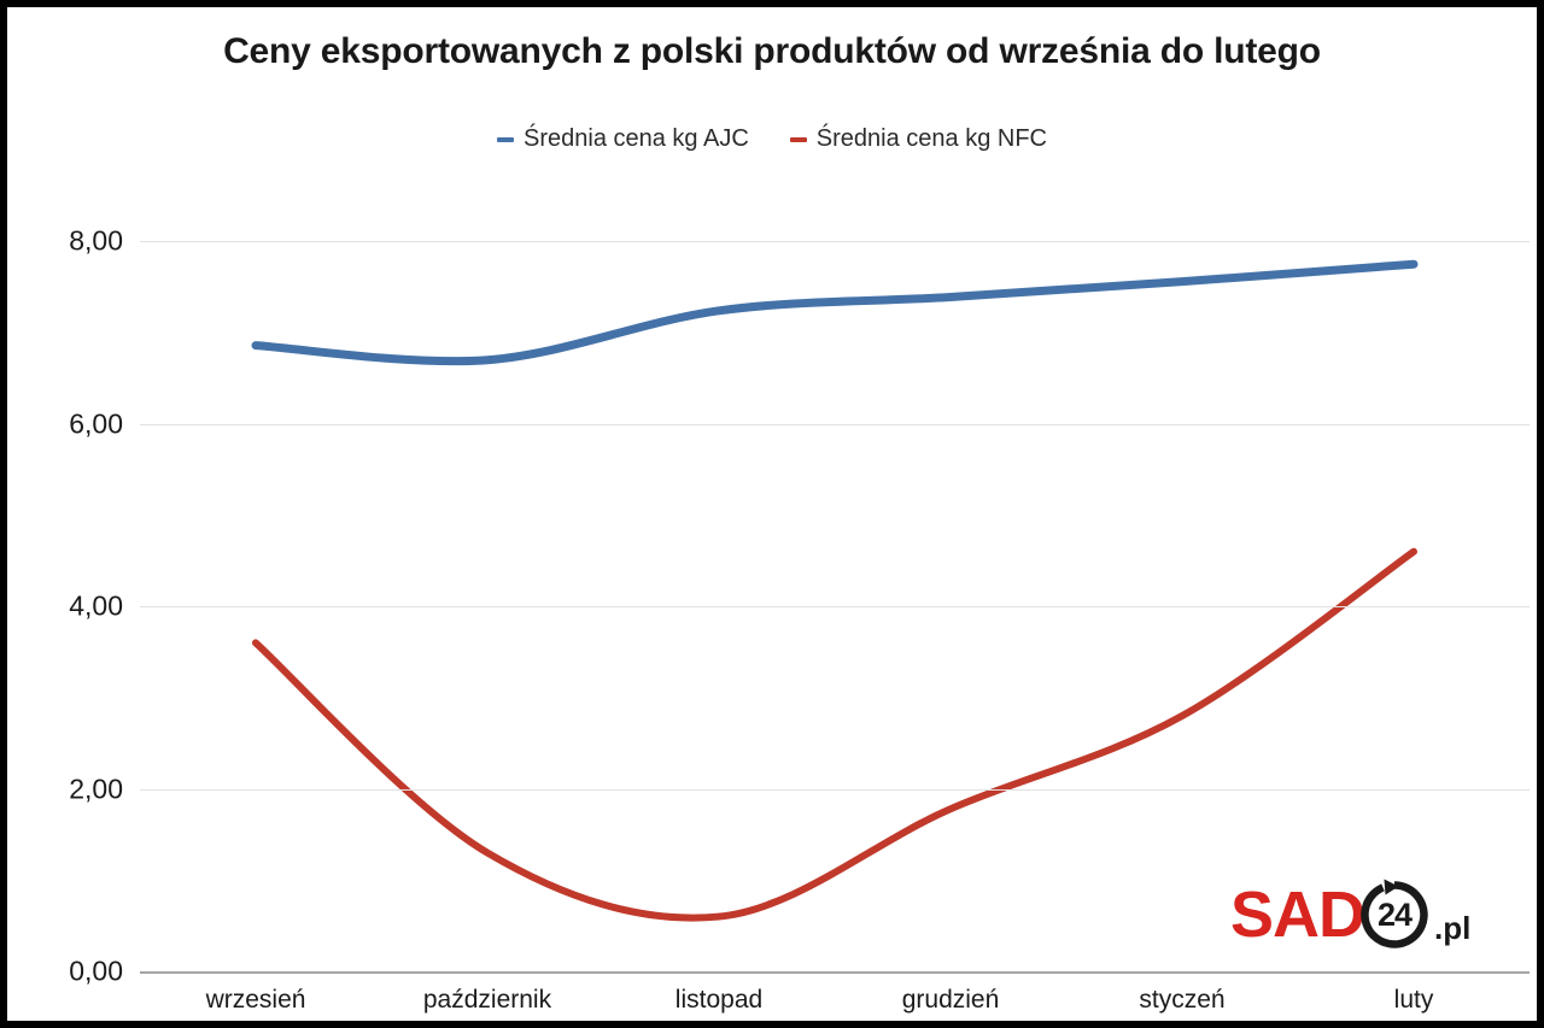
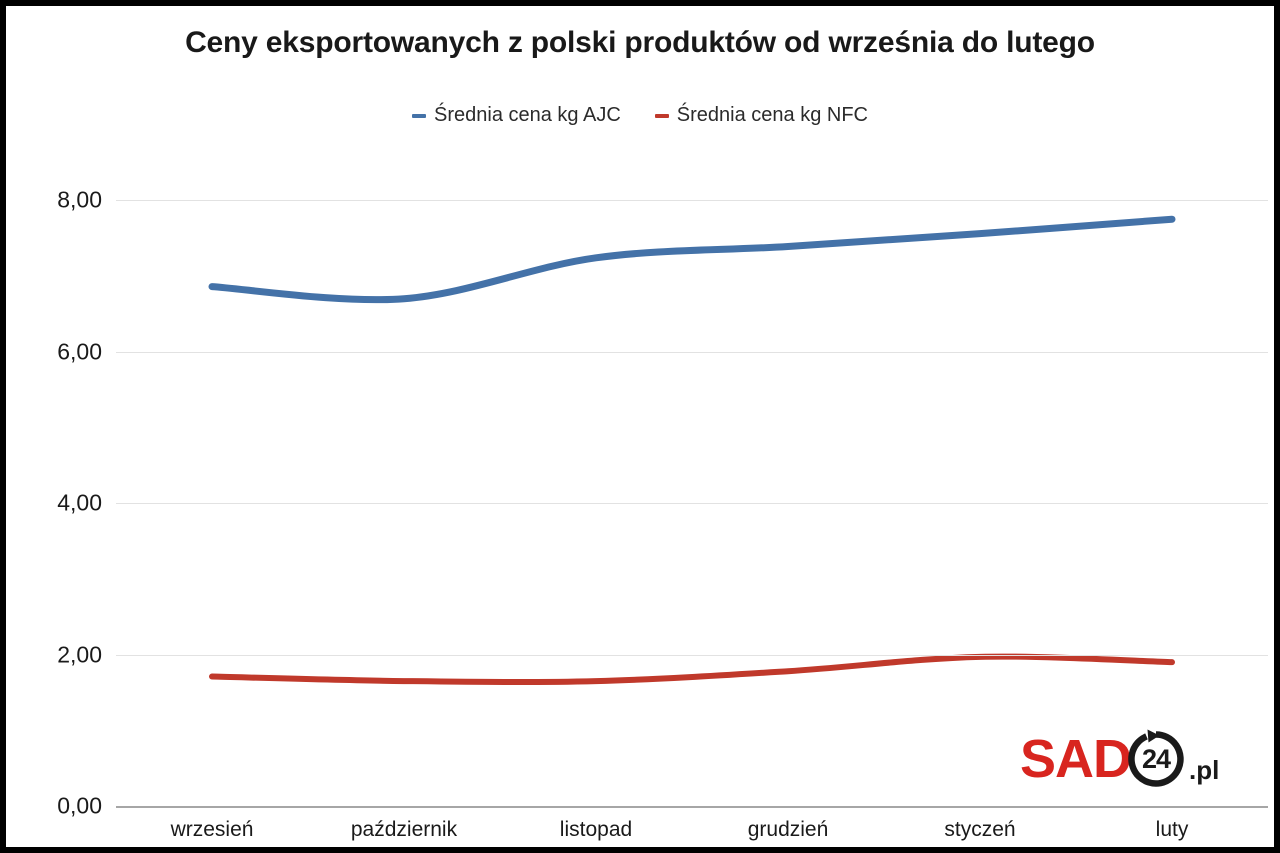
Średnia cena kg NFC/wrzesień: 3,6 -> 1,7
Średnia cena kg NFC/październik: 1,3 -> 1,6
Średnia cena kg NFC/listopad: 0,6 -> 1,6
Średnia cena kg NFC/styczeń: 2,8 -> 2,0
Średnia cena kg NFC/luty: 4,6 -> 1,9
